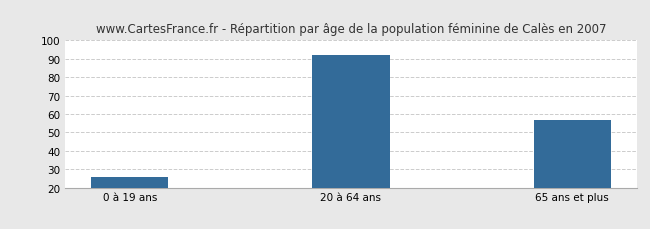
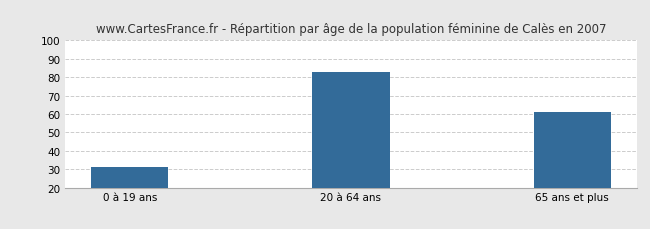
0 à 19 ans: 26 -> 31
20 à 64 ans: 92 -> 83
65 ans et plus: 57 -> 61
